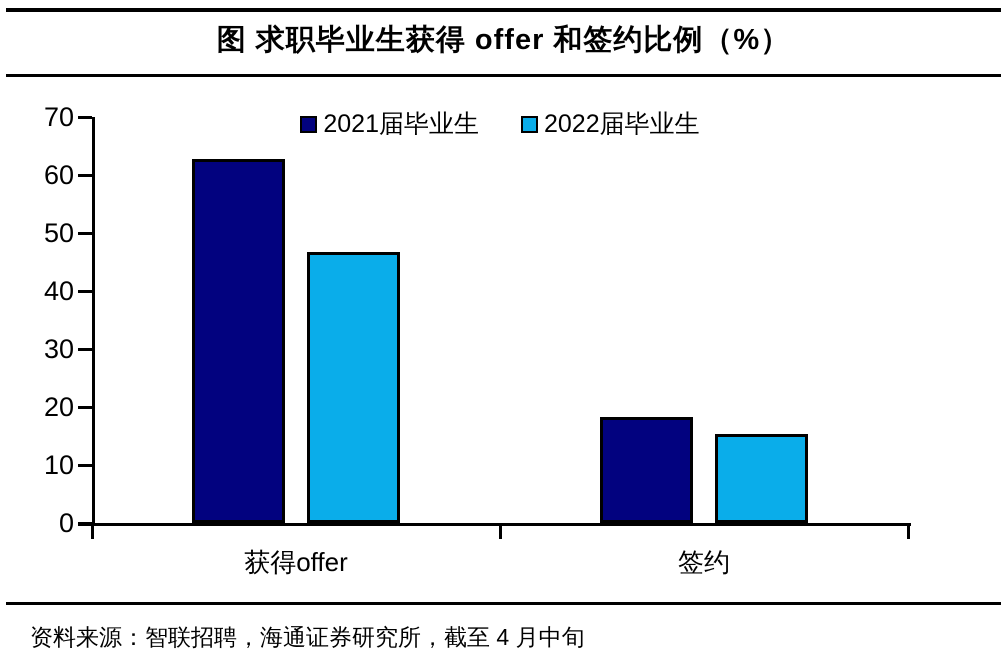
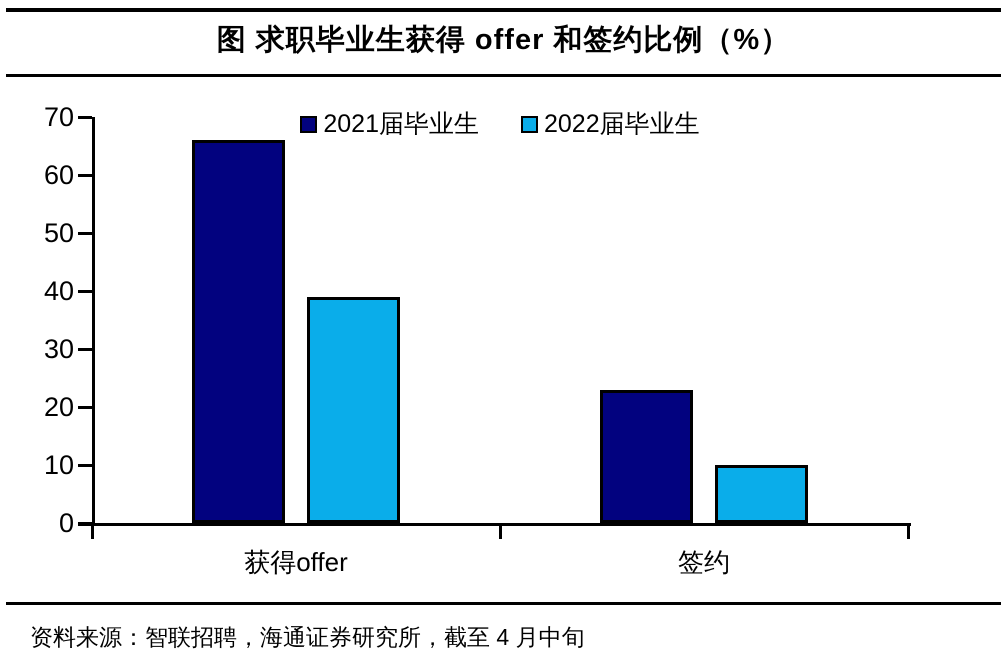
2021届毕业生/获得offer: 63 -> 66
2022届毕业生/获得offer: 47 -> 39
2021届毕业生/签约: 18 -> 23
2022届毕业生/签约: 15 -> 10
